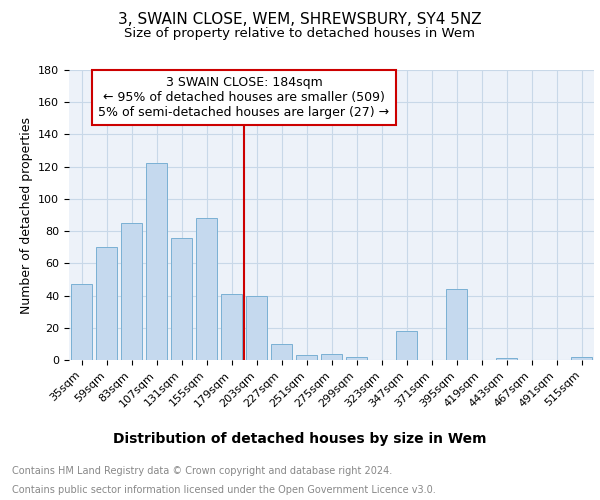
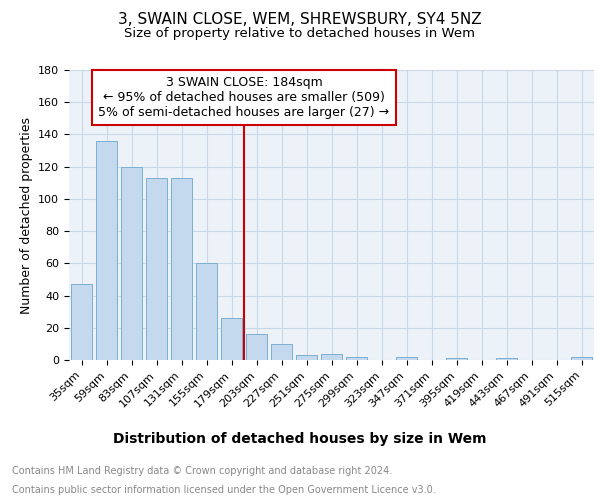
59sqm: 70 -> 136
83sqm: 85 -> 120
107sqm: 122 -> 113
131sqm: 76 -> 113
155sqm: 88 -> 60
179sqm: 41 -> 26
203sqm: 40 -> 16
347sqm: 18 -> 2
395sqm: 44 -> 1
